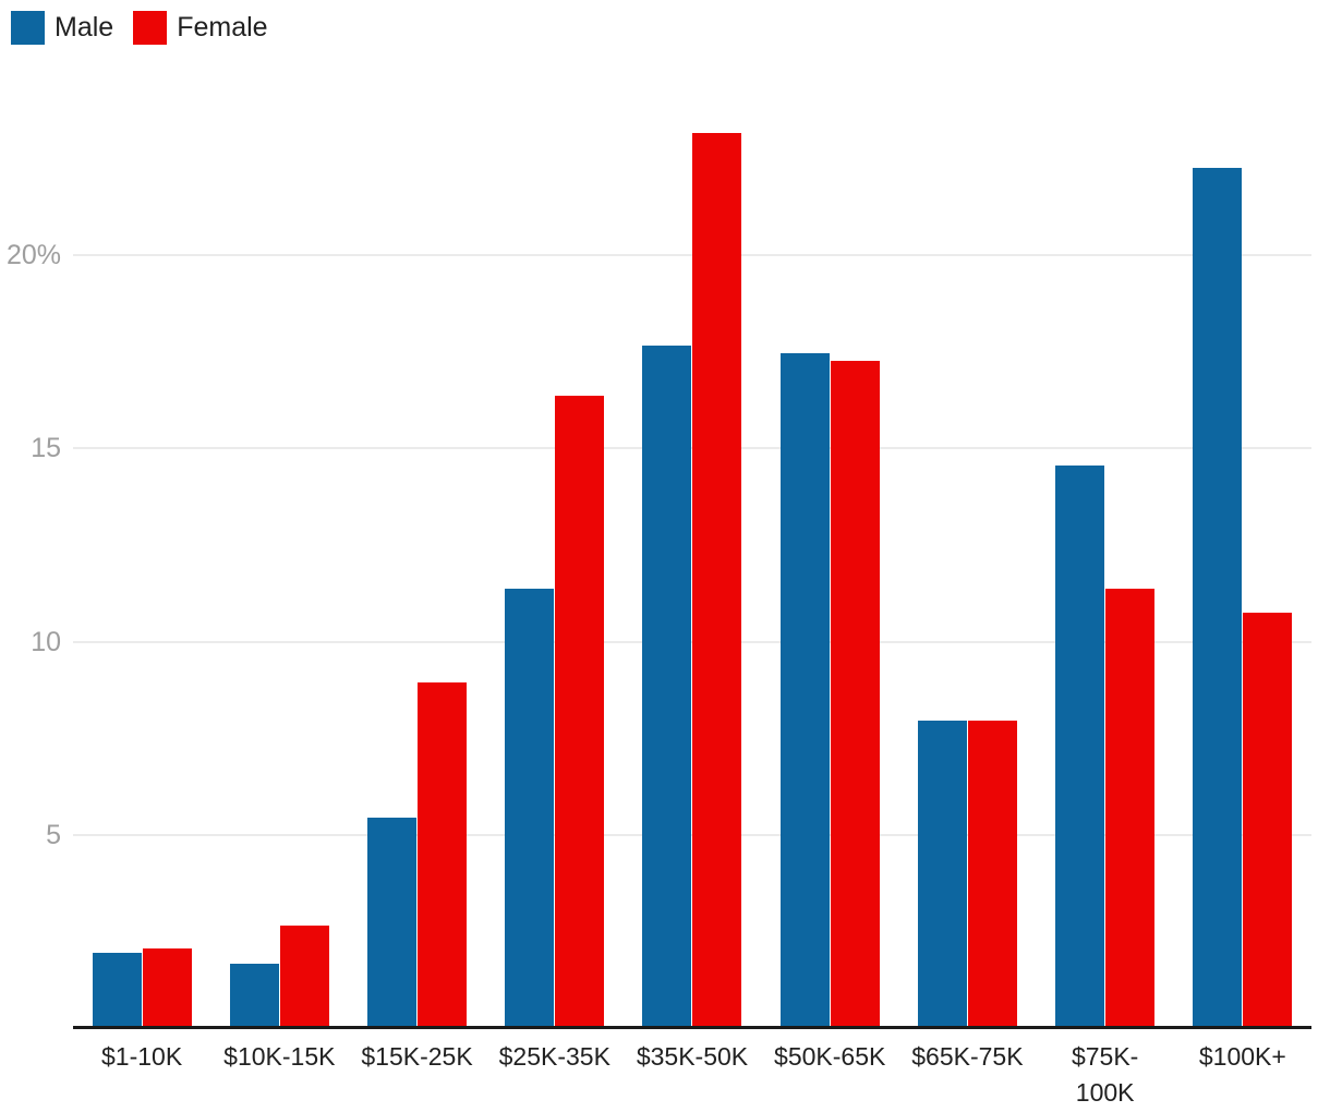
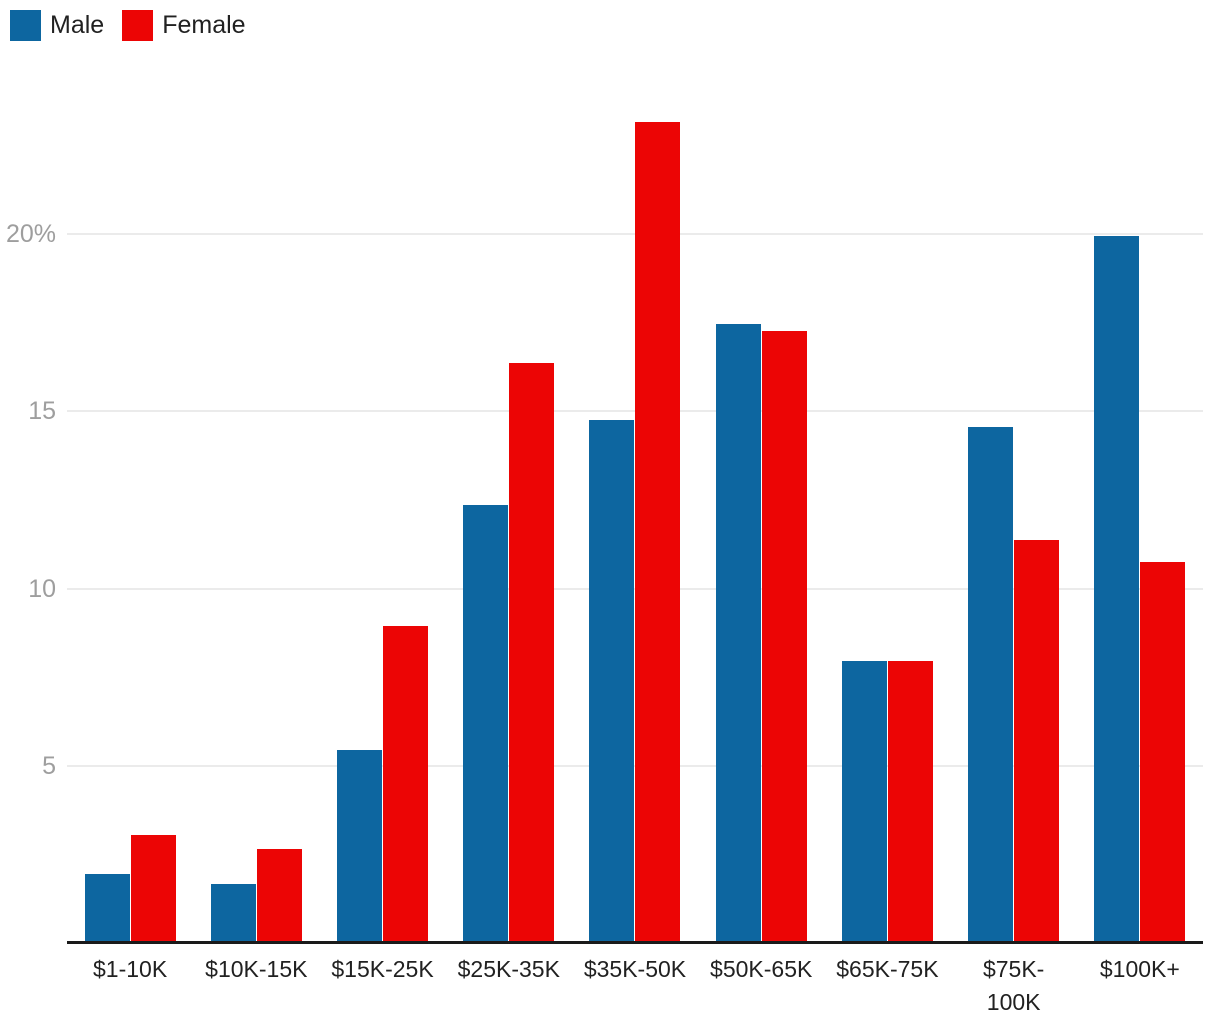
Female/$1-10K: 2.0% -> 3.0%
Male/$25K-35K: 11.3% -> 12.3%
Male/$35K-50K: 17.6% -> 14.7%
Male/$100K+: 22.2% -> 19.9%
